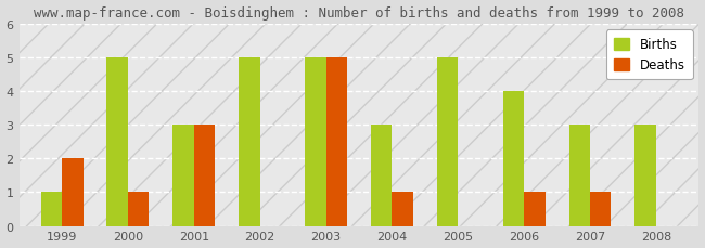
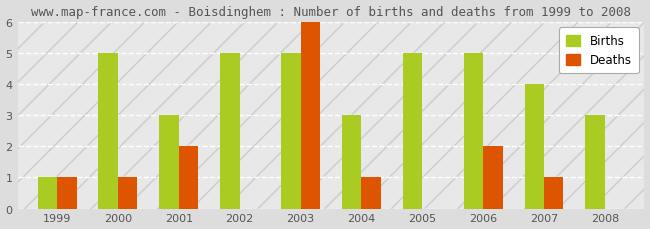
Deaths/1999: 2 -> 1
Deaths/2001: 3 -> 2
Deaths/2003: 5 -> 6
Births/2006: 4 -> 5
Deaths/2006: 1 -> 2
Births/2007: 3 -> 4
